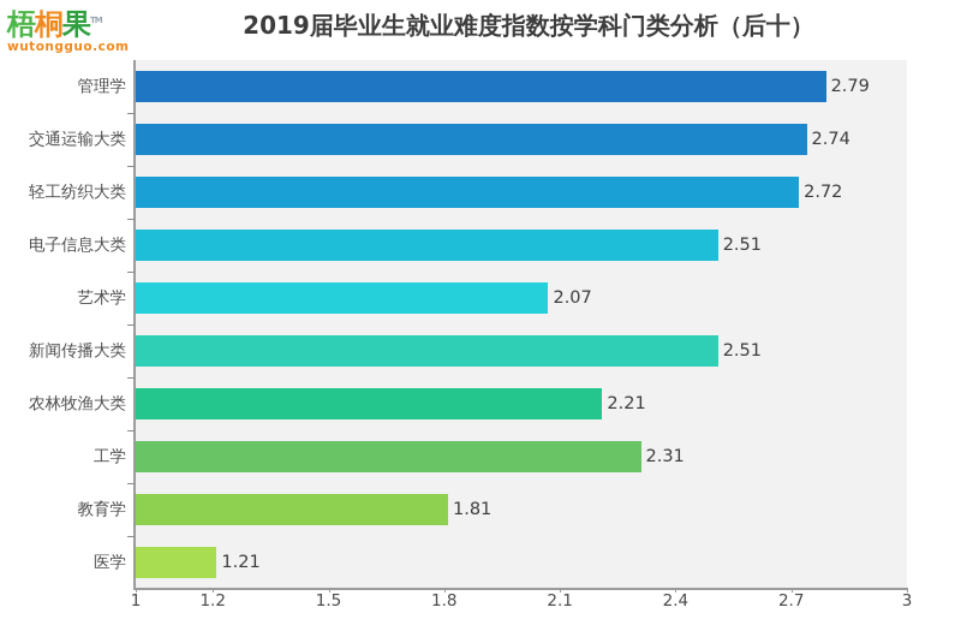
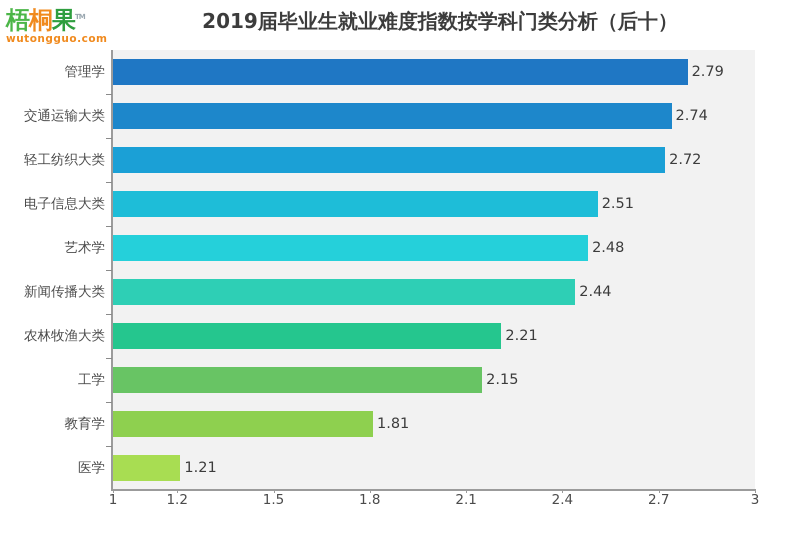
艺术学: 2.07 -> 2.48
新闻传播大类: 2.51 -> 2.44
工学: 2.31 -> 2.15
